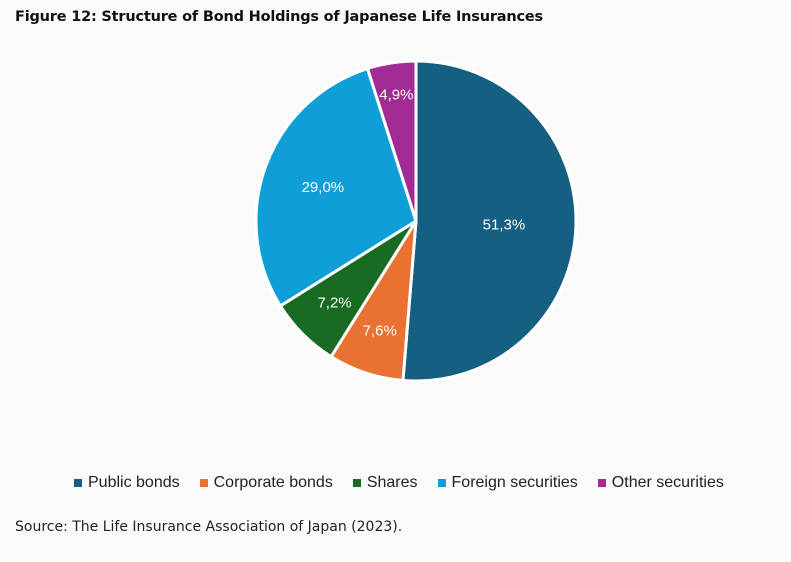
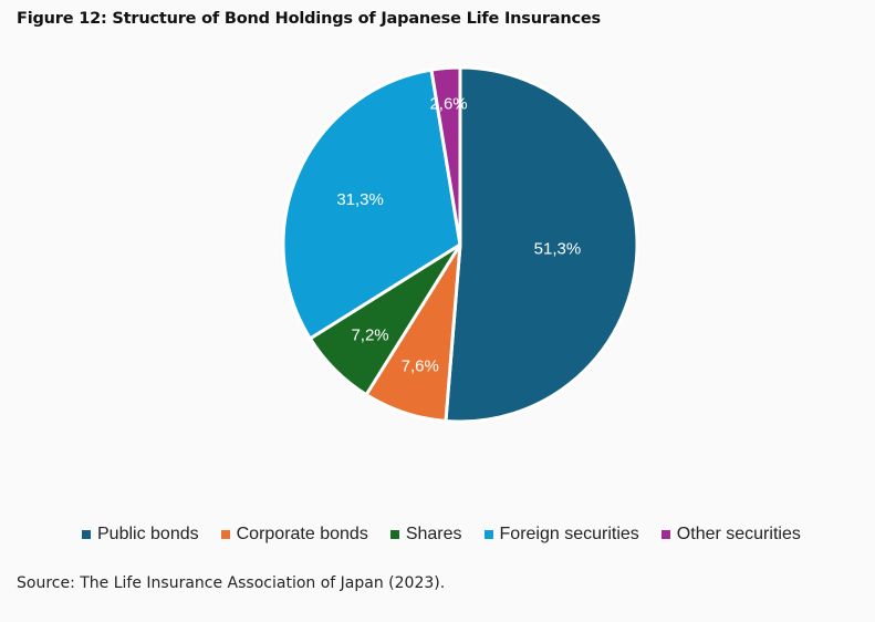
Foreign securities: 29,0% -> 31,3%
Other securities: 4,9% -> 2,6%
